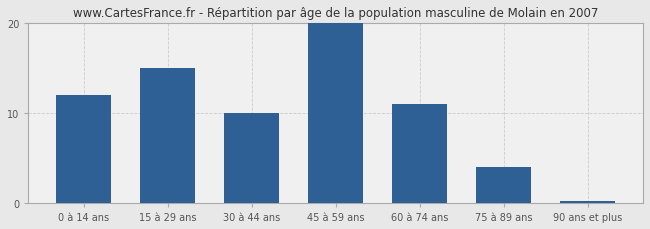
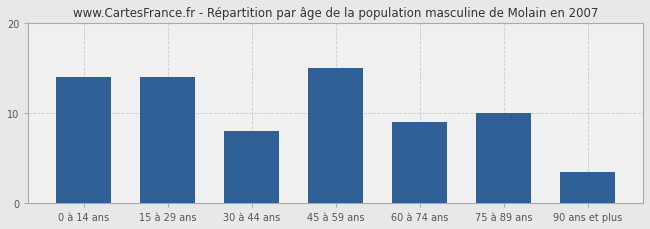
0 à 14 ans: 12.0 -> 14.0
15 à 29 ans: 15.0 -> 14.0
30 à 44 ans: 10.0 -> 8.0
45 à 59 ans: 20.0 -> 15.0
60 à 74 ans: 11.0 -> 9.0
75 à 89 ans: 4.0 -> 10.0
90 ans et plus: 0.2 -> 3.4
